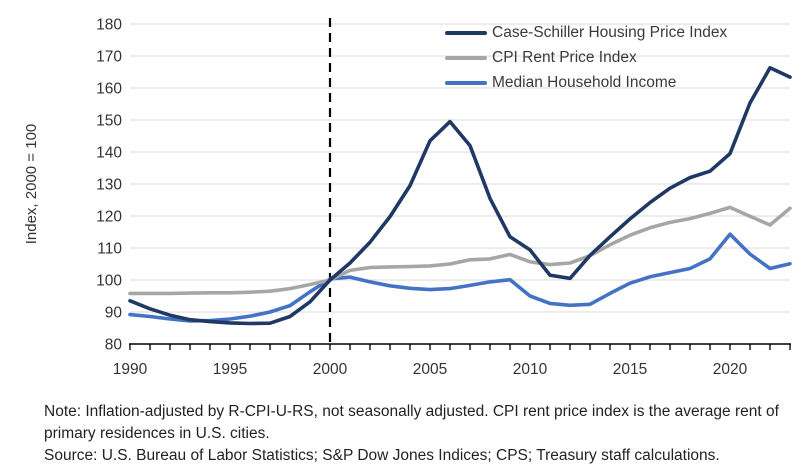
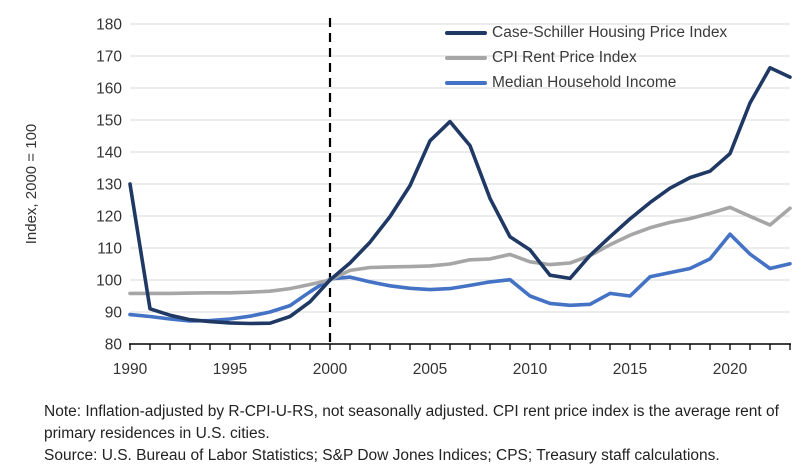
Case-Schiller Housing Price Index/1990: 94 -> 130
Median Household Income/2015: 99 -> 95
